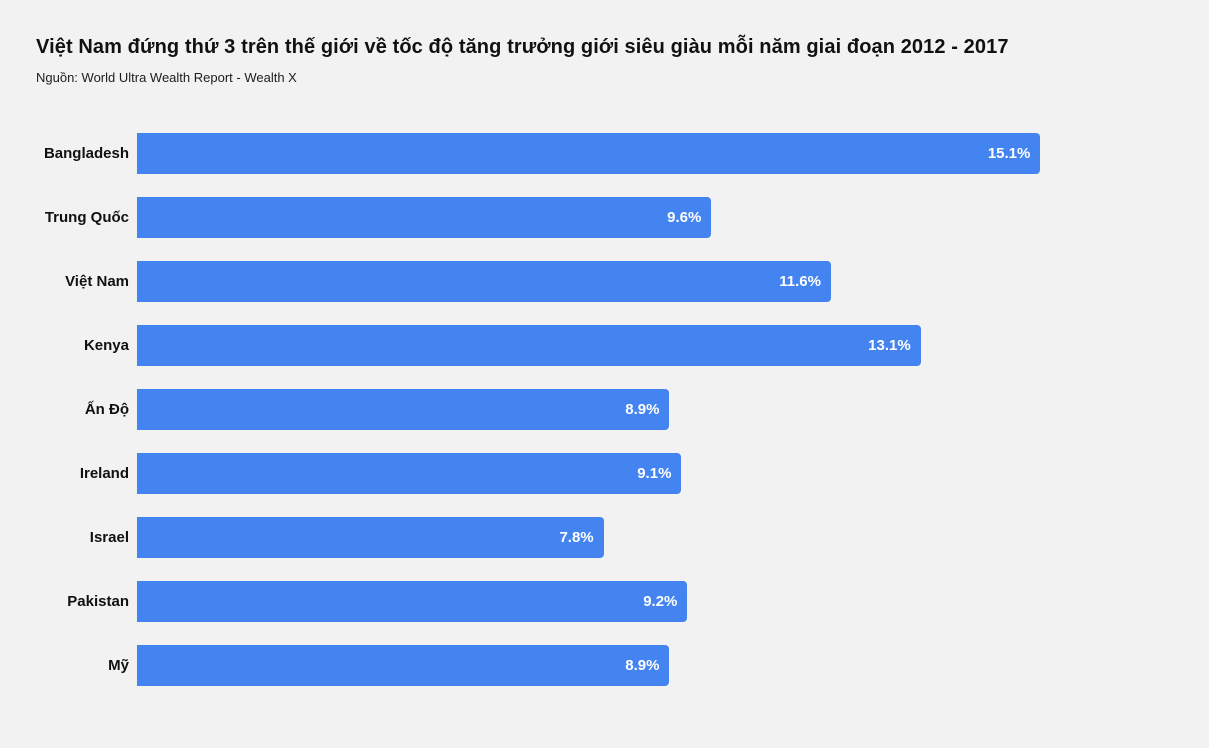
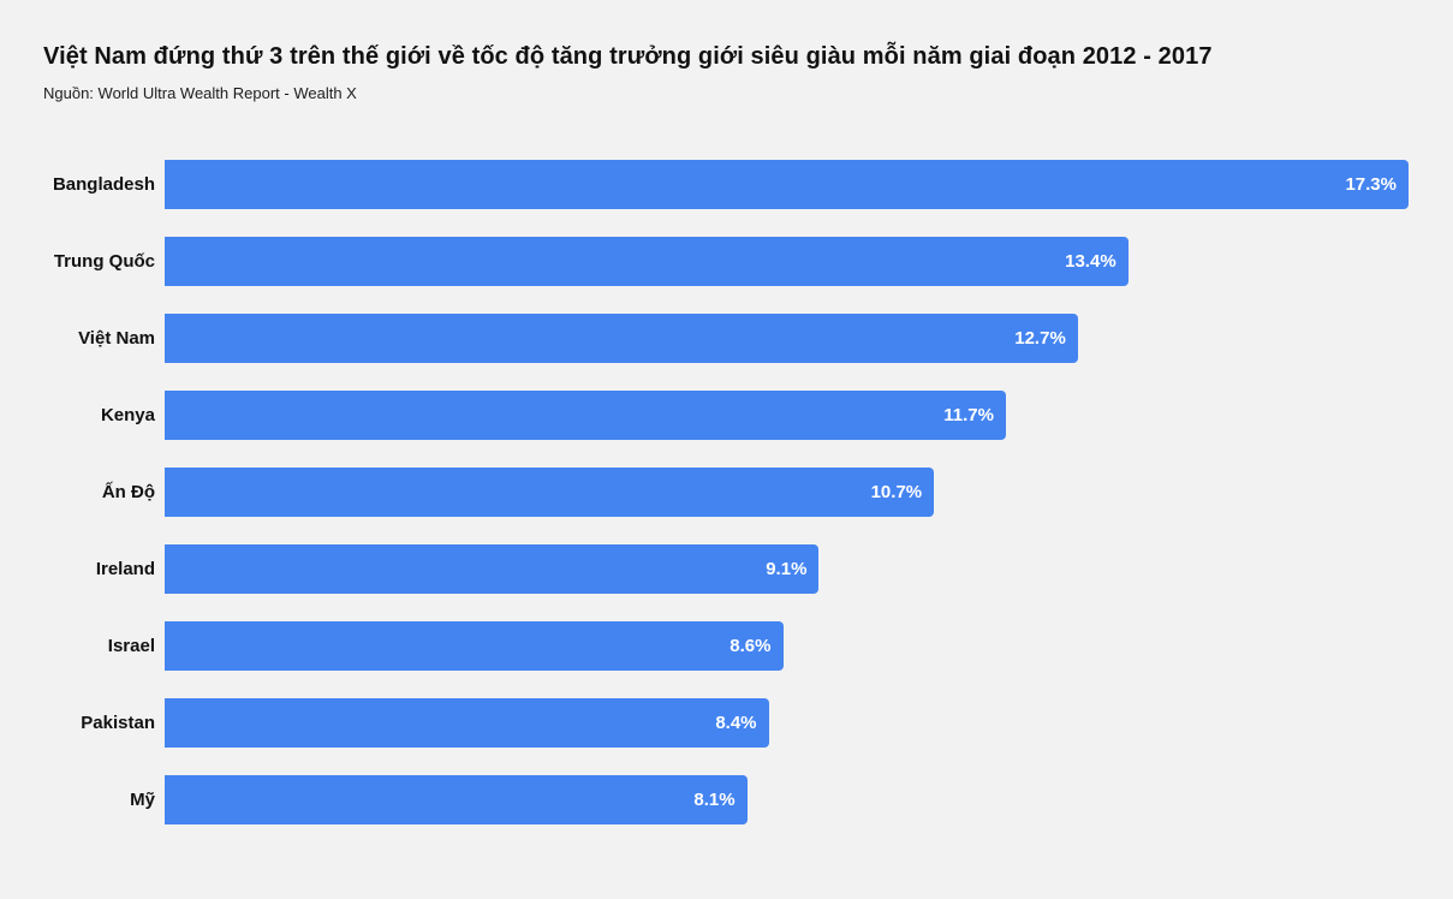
Bangladesh: 15.1% -> 17.3%
Trung Quốc: 9.6% -> 13.4%
Việt Nam: 11.6% -> 12.7%
Kenya: 13.1% -> 11.7%
Ấn Độ: 8.9% -> 10.7%
Israel: 7.8% -> 8.6%
Pakistan: 9.2% -> 8.4%
Mỹ: 8.9% -> 8.1%
